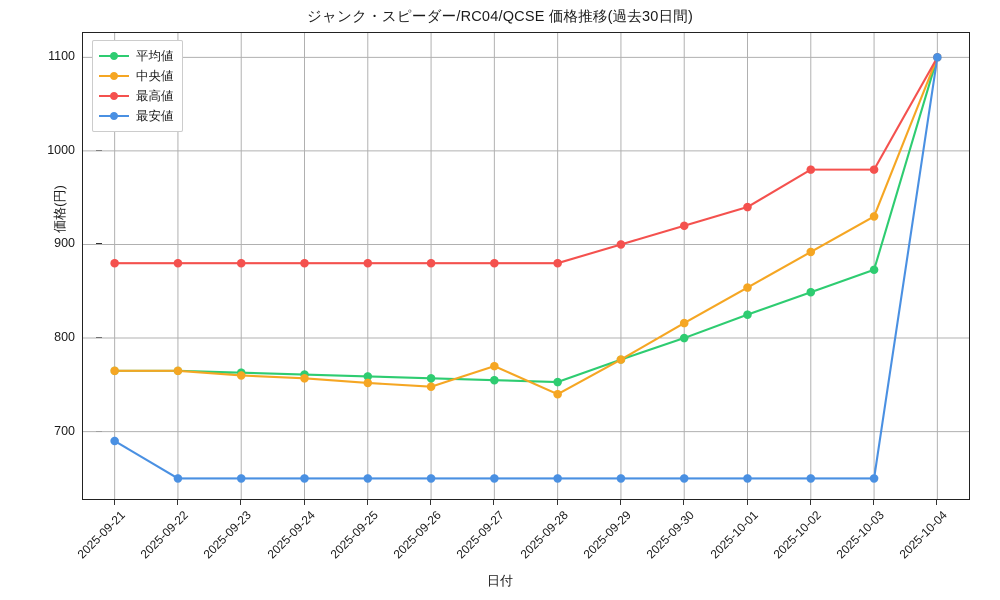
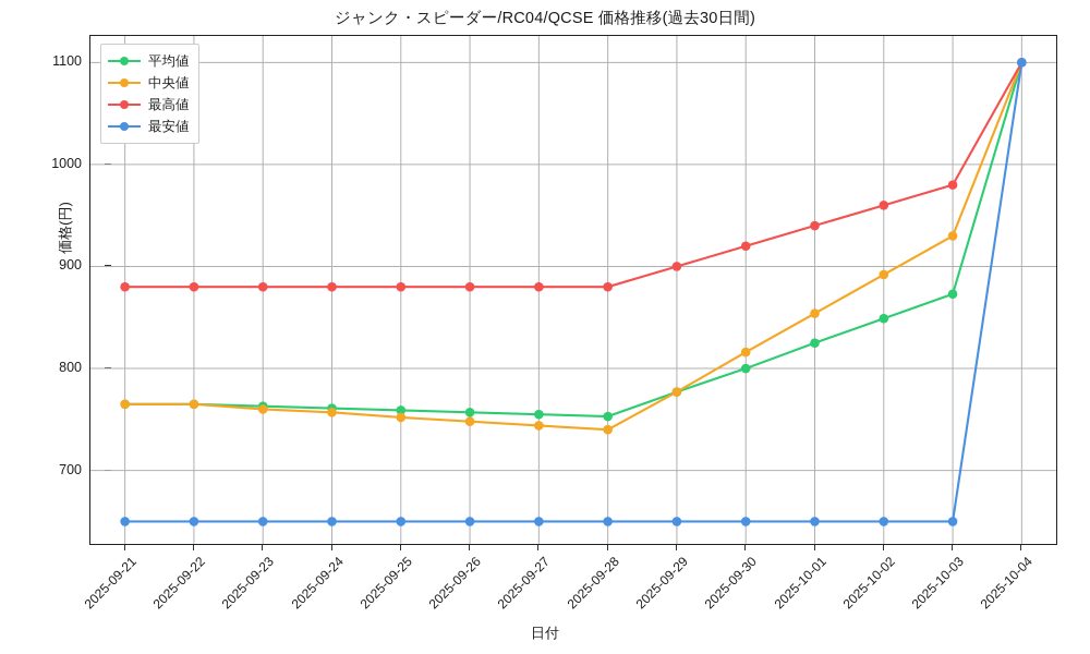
最安値/2025-09-21: 690 -> 650
中央値/2025-09-27: 770 -> 740
最高値/2025-10-02: 980 -> 960
